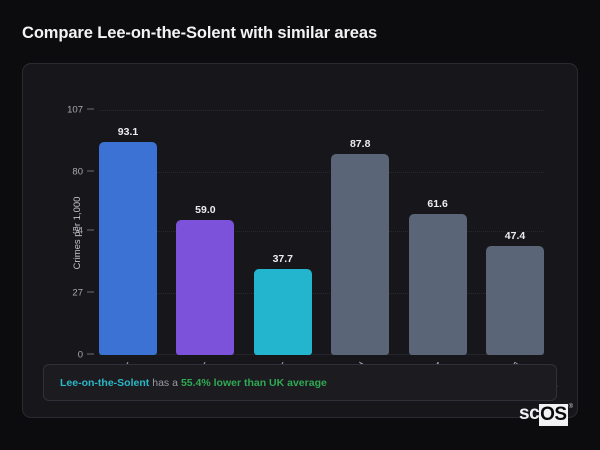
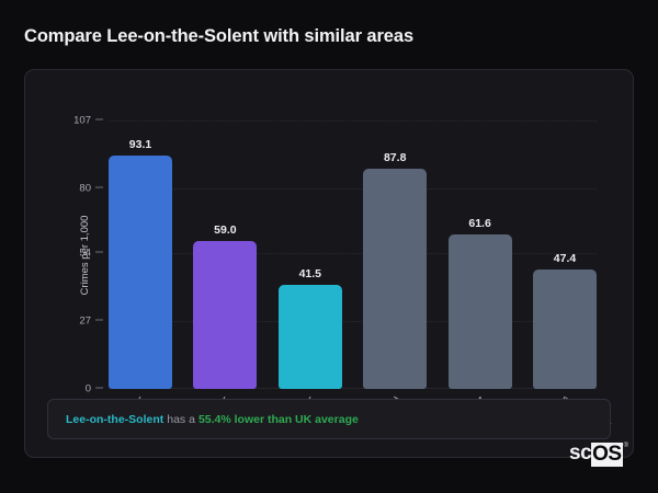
Lee-on-the...: 37.7 -> 41.5
